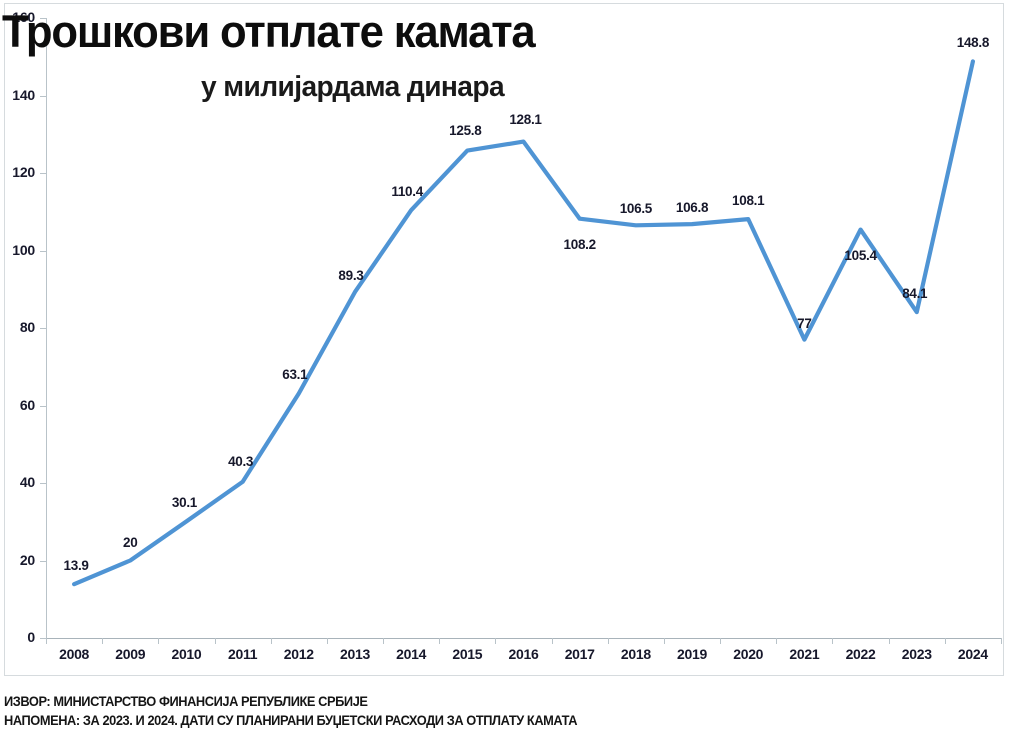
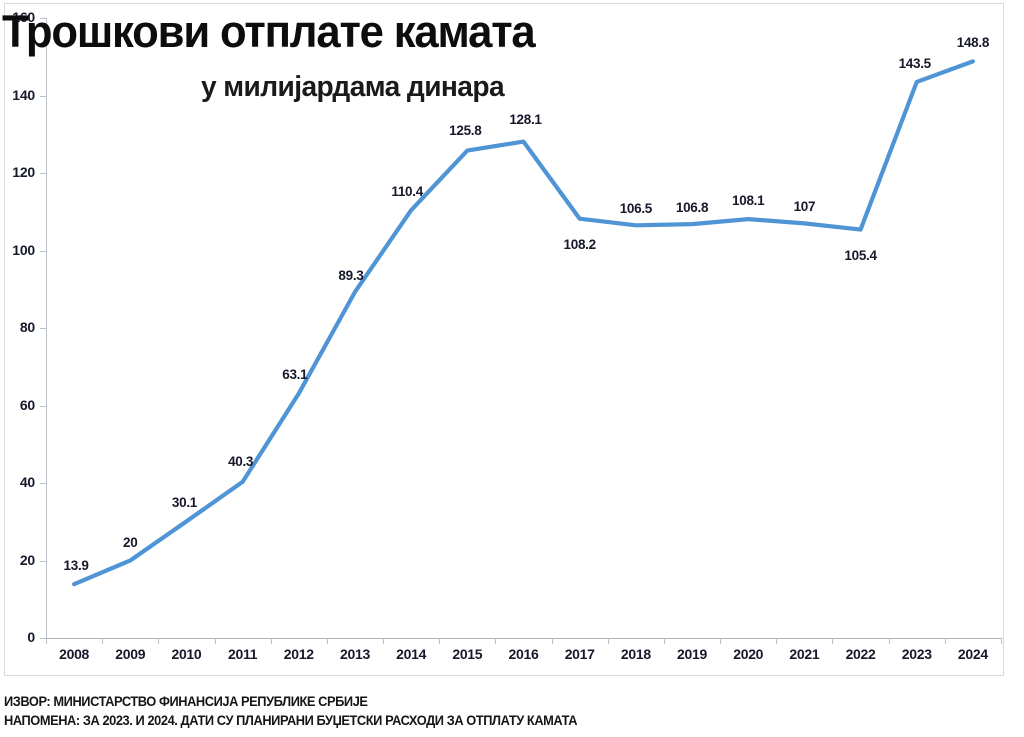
2021: 77 -> 107
2023: 84.1 -> 143.5
